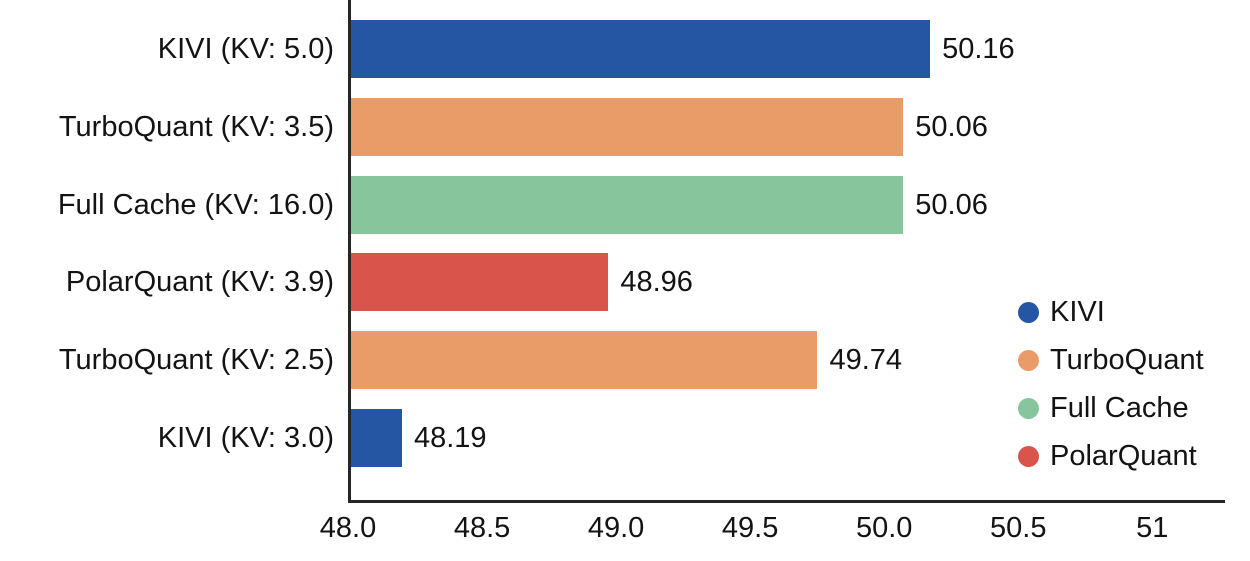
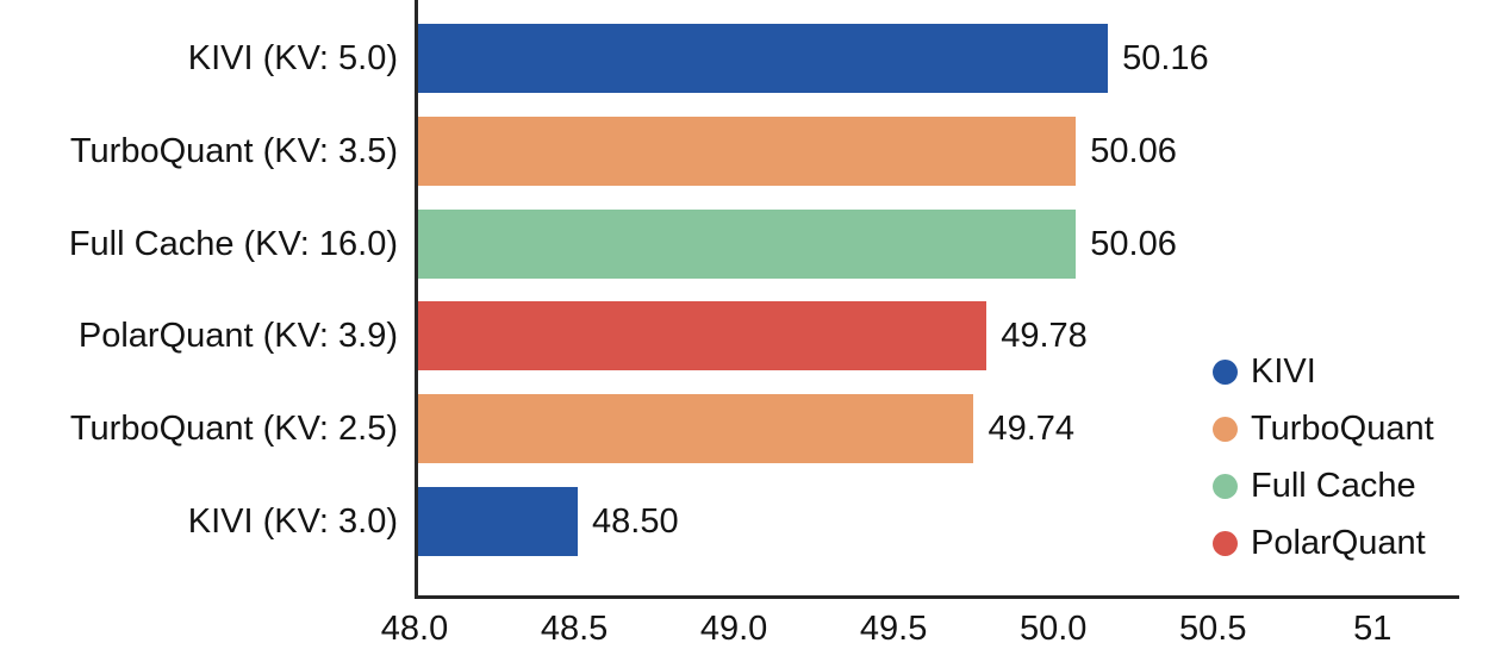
PolarQuant (KV: 3.9): 48.96 -> 49.78
KIVI (KV: 3.0): 48.19 -> 48.50
